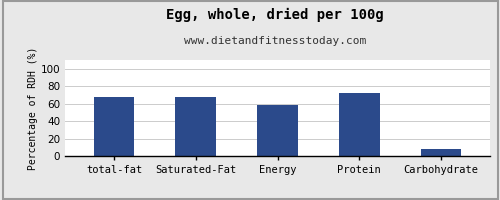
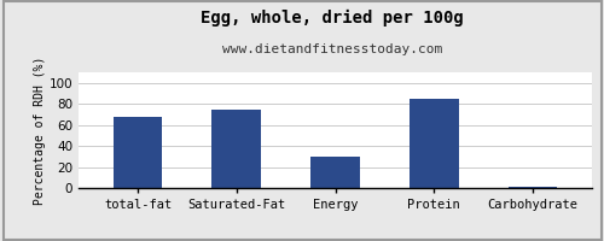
Saturated-Fat: 68 -> 75
Energy: 58 -> 30
Protein: 72 -> 85
Carbohydrate: 8 -> 1
